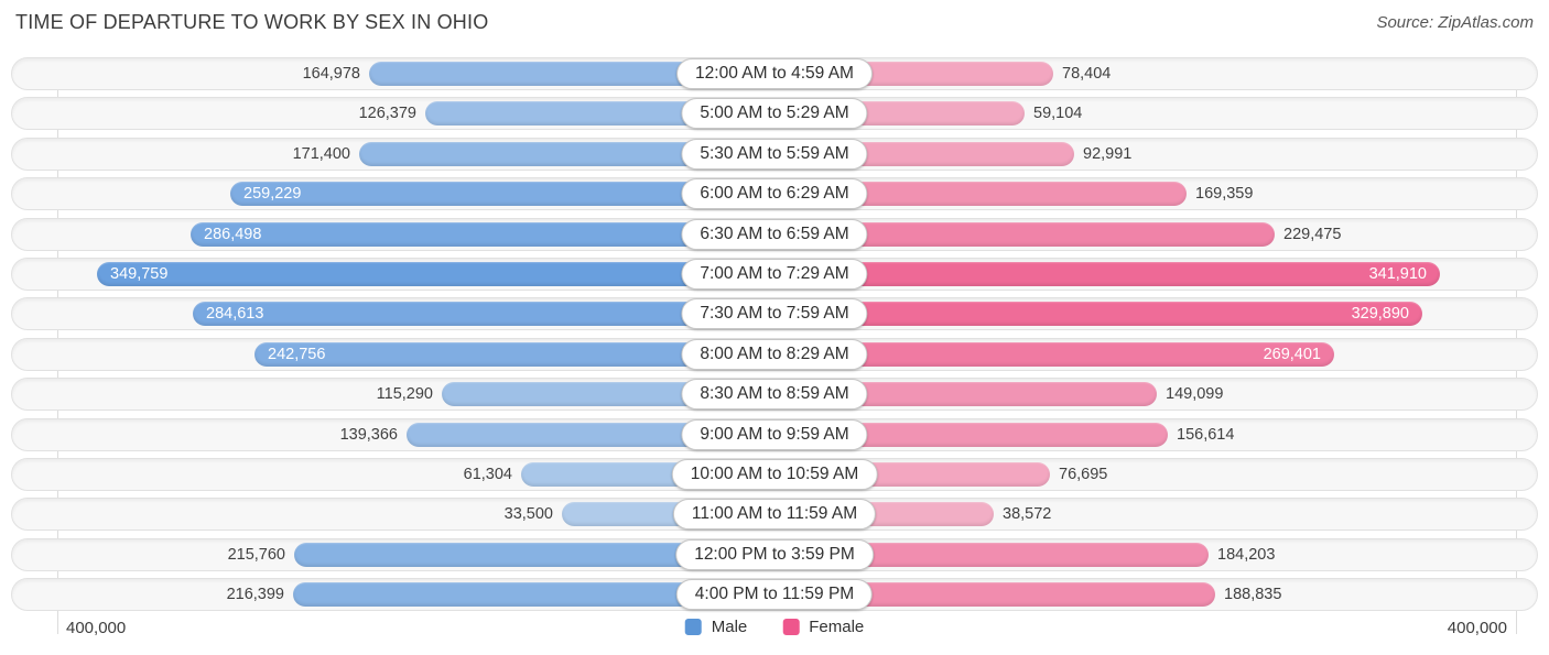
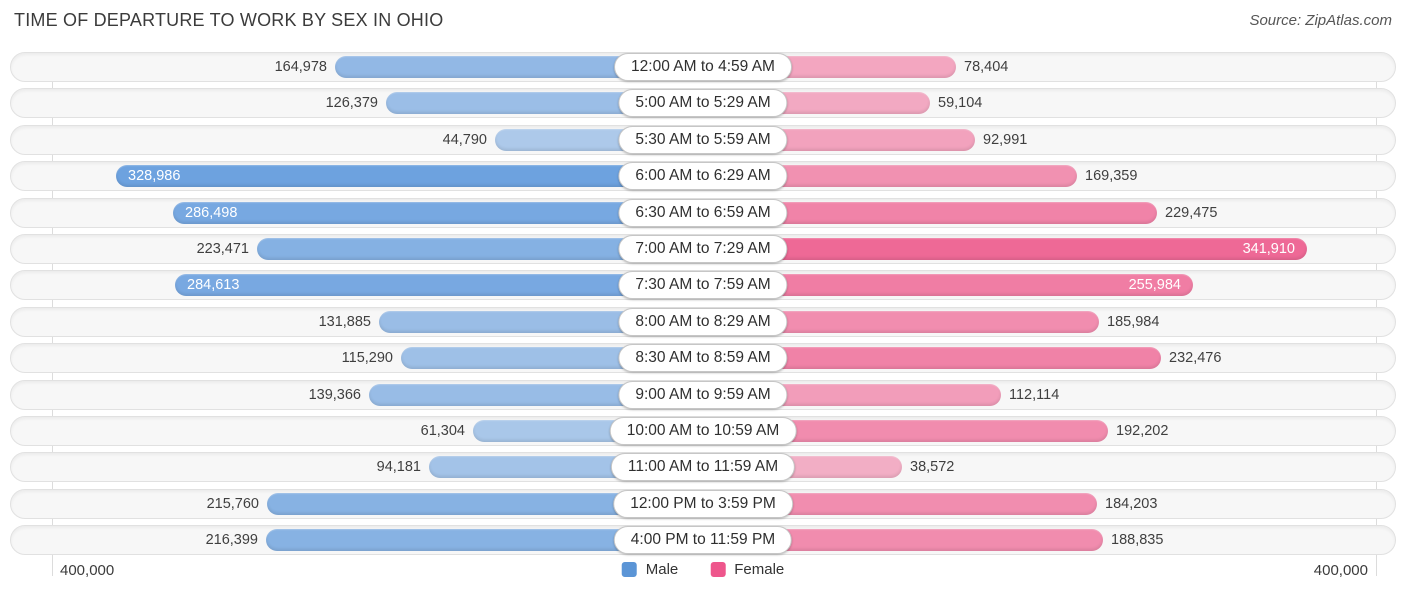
Male/5:30 AM to 5:59 AM: 171,400 -> 44,790
Male/6:00 AM to 6:29 AM: 259,229 -> 328,986
Male/7:00 AM to 7:29 AM: 349,759 -> 223,471
Female/7:30 AM to 7:59 AM: 329,890 -> 255,984
Male/8:00 AM to 8:29 AM: 242,756 -> 131,885
Female/8:00 AM to 8:29 AM: 269,401 -> 185,984
Female/8:30 AM to 8:59 AM: 149,099 -> 232,476
Female/9:00 AM to 9:59 AM: 156,614 -> 112,114
Female/10:00 AM to 10:59 AM: 76,695 -> 192,202
Male/11:00 AM to 11:59 AM: 33,500 -> 94,181
